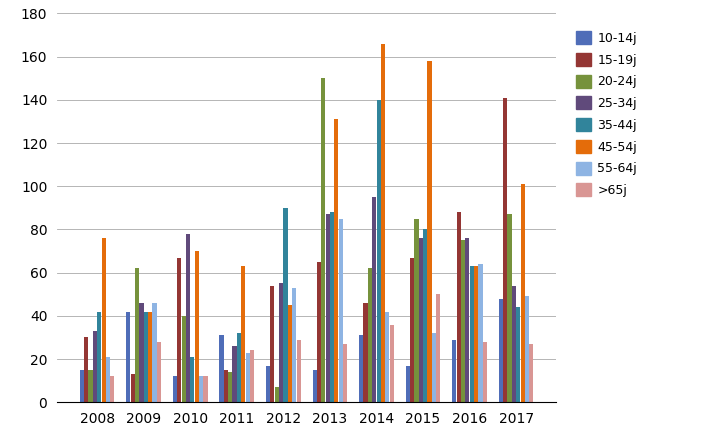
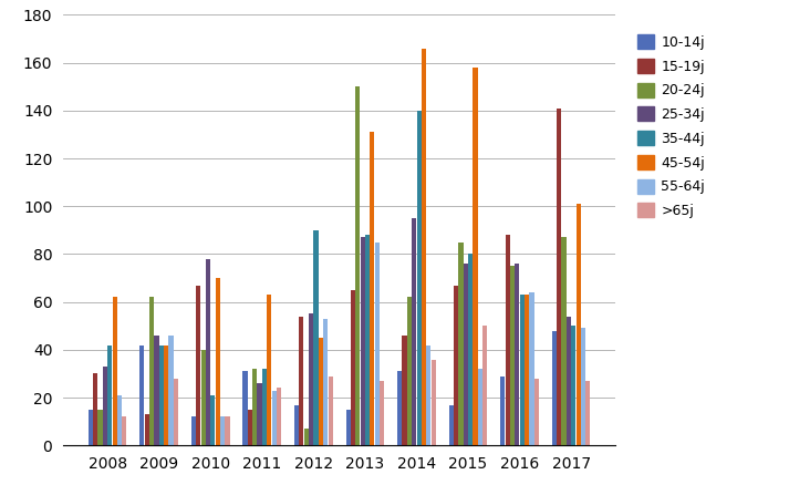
45-54j/2008: 76 -> 62
20-24j/2011: 14 -> 32
35-44j/2017: 44 -> 50
